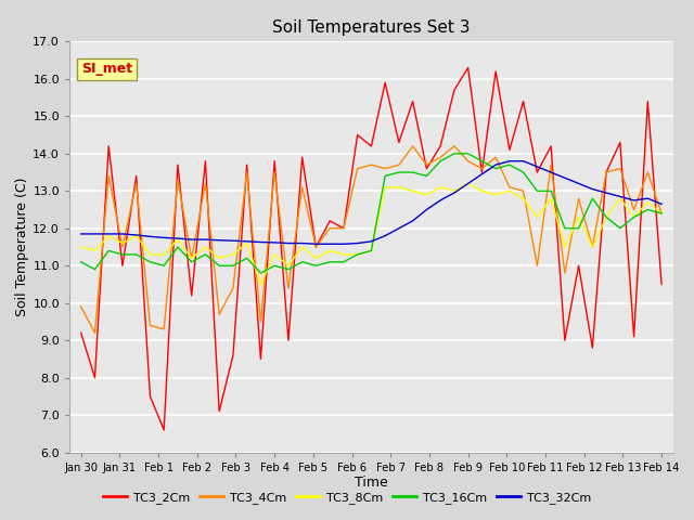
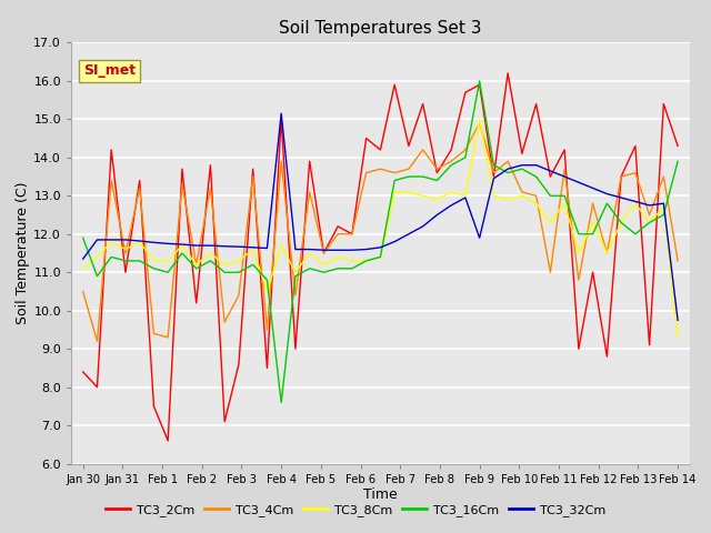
TC3_2Cm/Jan 30: 9.2 -> 8.4
TC3_4Cm/Jan 30: 9.9 -> 10.5
TC3_8Cm/Jan 30: 11.5 -> 11.1
TC3_16Cm/Jan 30: 11.1 -> 11.9
TC3_32Cm/Jan 30: 11.85 -> 11.35
TC3_2Cm/Feb 4: 13.8 -> 15.0
TC3_4Cm/Feb 4: 13.5 -> 13.9
TC3_8Cm/Feb 4: 11.3 -> 11.7
TC3_16Cm/Feb 4: 11.0 -> 7.6
TC3_32Cm/Feb 4: 11.62 -> 15.15
TC3_2Cm/Feb 9: 16.3 -> 15.9
TC3_4Cm/Feb 9: 13.8 -> 14.9
TC3_8Cm/Feb 9: 13.2 -> 15.0
TC3_16Cm/Feb 9: 14.0 -> 16.0
TC3_32Cm/Feb 9: 13.20 -> 11.90
TC3_2Cm/Feb 14: 10.5 -> 14.3
TC3_4Cm/Feb 14: 12.4 -> 11.3
TC3_8Cm/Feb 14: 12.4 -> 9.3
TC3_16Cm/Feb 14: 12.4 -> 13.9
TC3_32Cm/Feb 14: 12.65 -> 9.75
